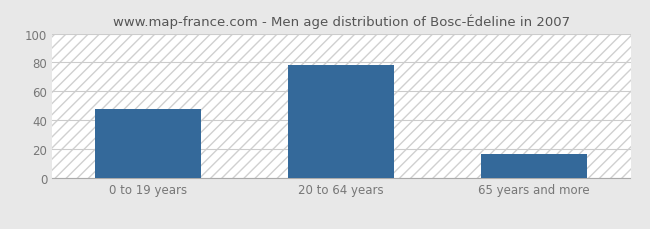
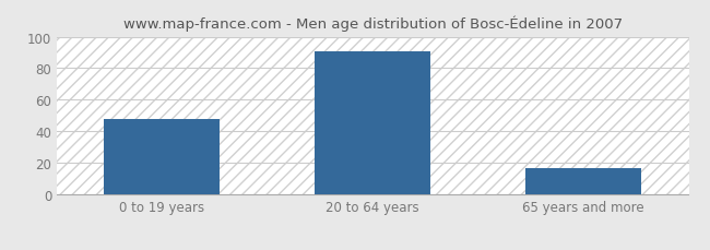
20 to 64 years: 78 -> 91
